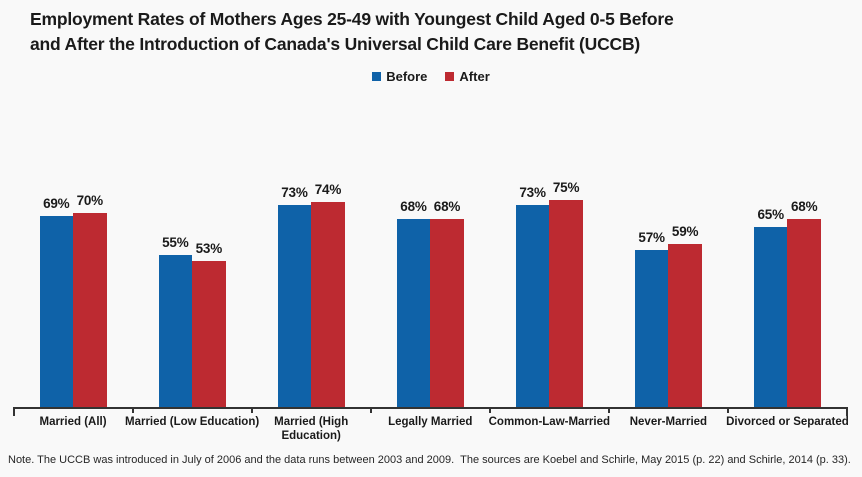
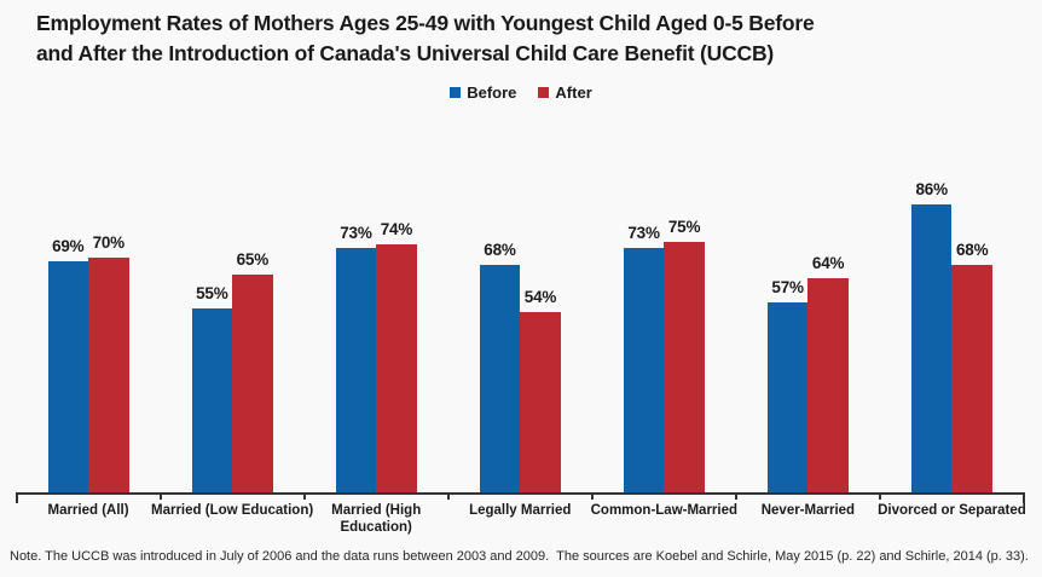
After/Married (Low Education): 53% -> 65%
After/Legally Married: 68% -> 54%
After/Never-Married: 59% -> 64%
Before/Divorced or Separated: 65% -> 86%
